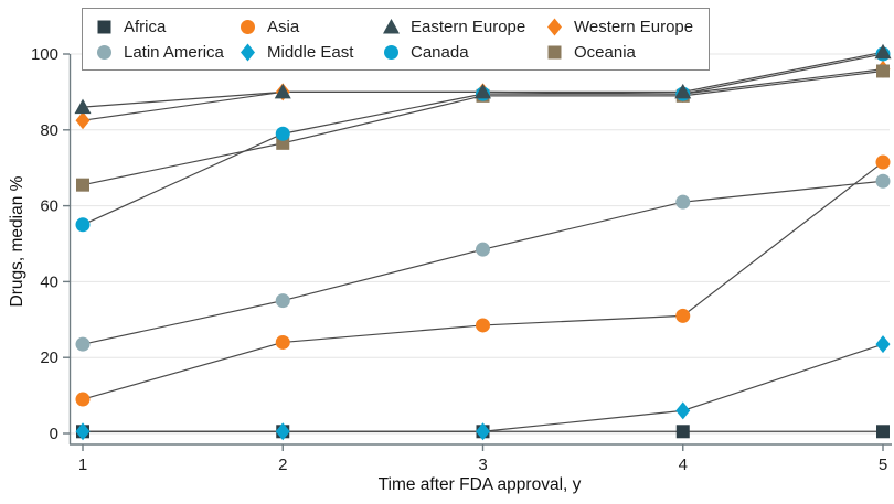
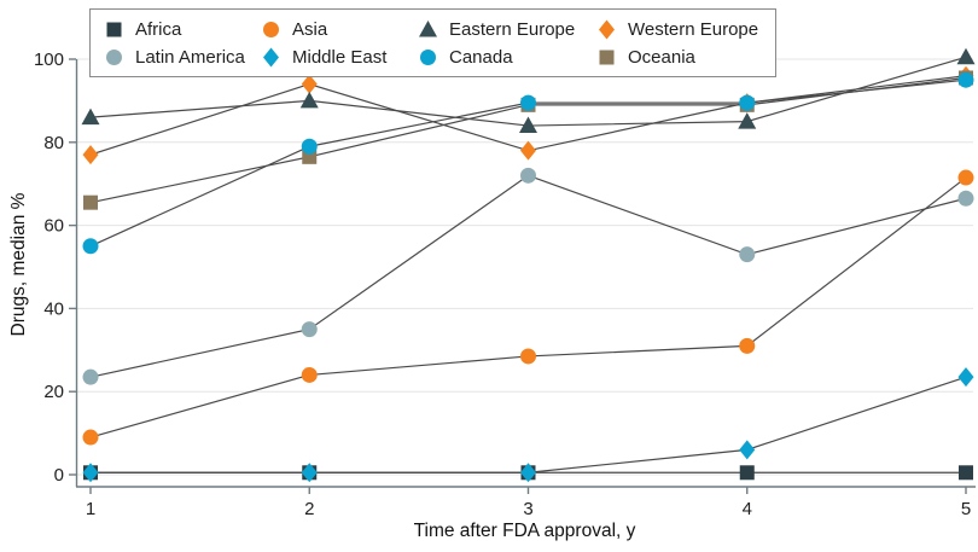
Western Europe/1: 82 -> 77
Western Europe/2: 90 -> 94
Eastern Europe/3: 90 -> 84
Western Europe/3: 90 -> 78
Latin America/3: 48 -> 72
Eastern Europe/4: 90 -> 85
Latin America/4: 61 -> 53
Canada/5: 100 -> 95
